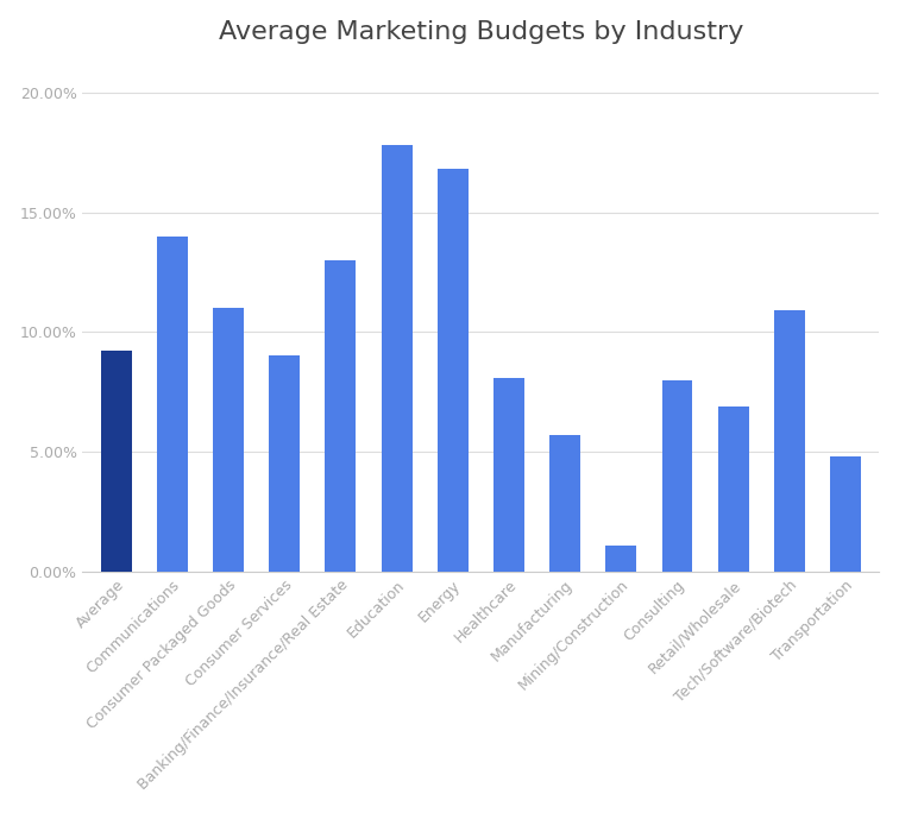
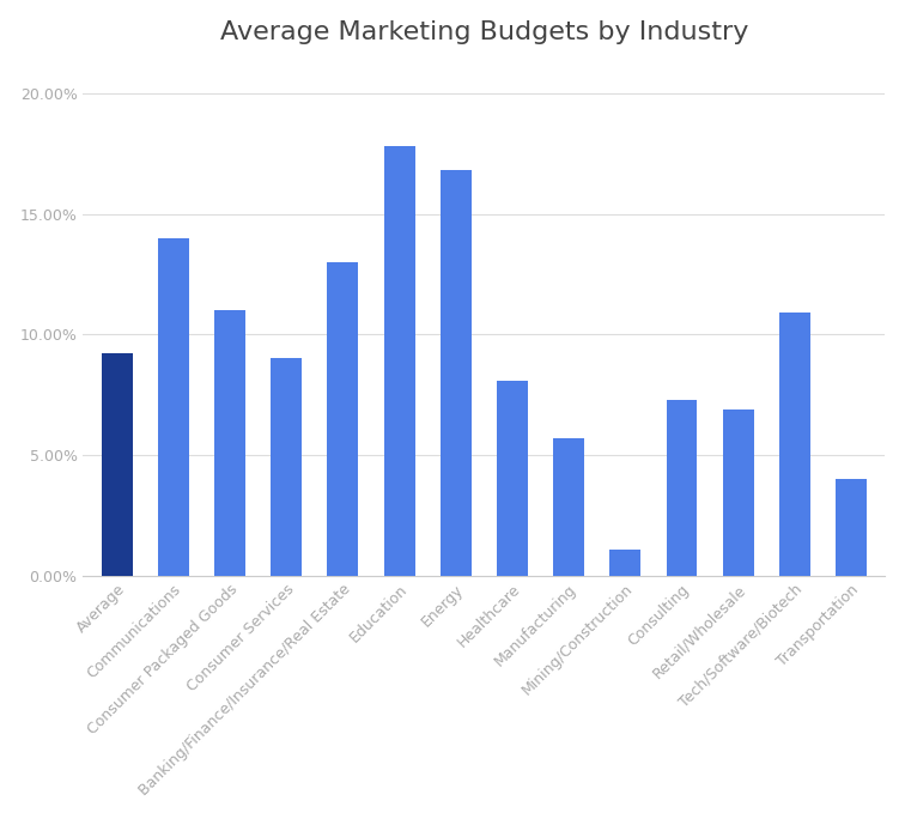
Consulting: 8.0% -> 7.3%
Transportation: 4.8% -> 4.0%
